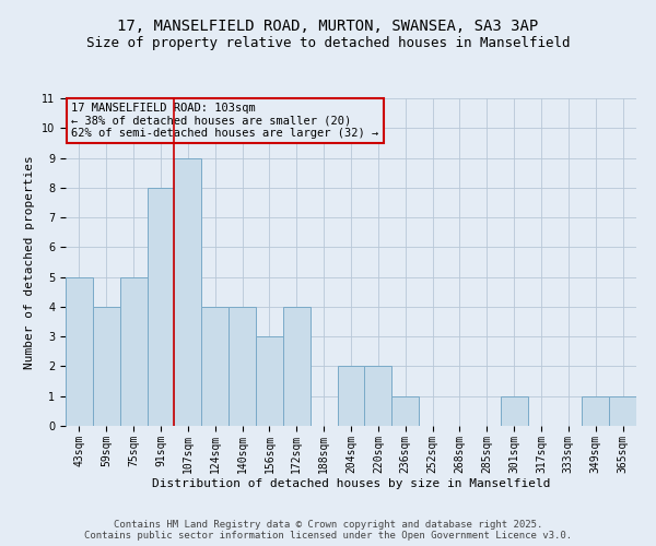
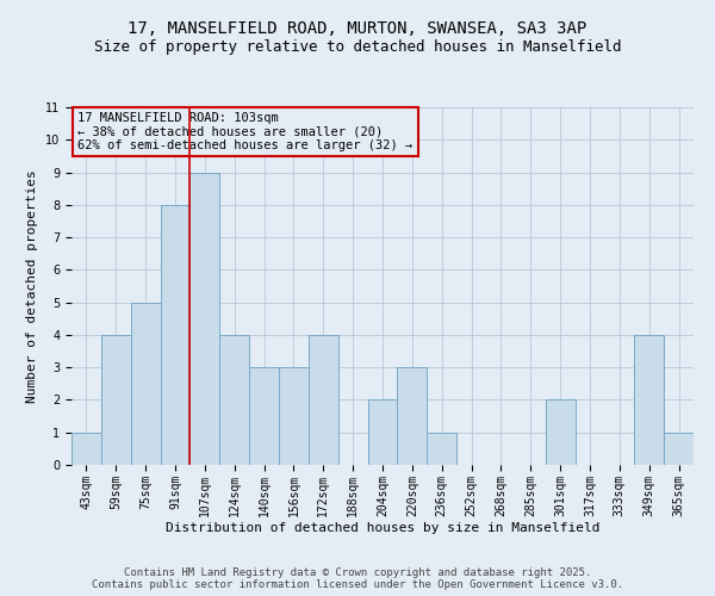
43sqm: 5 -> 1
140sqm: 4 -> 3
220sqm: 2 -> 3
301sqm: 1 -> 2
349sqm: 1 -> 4
